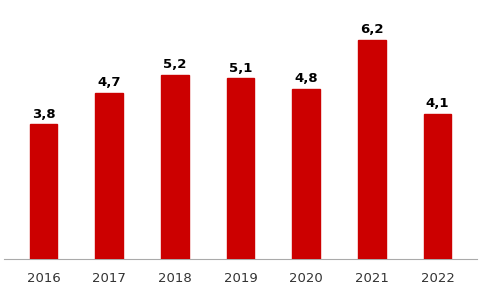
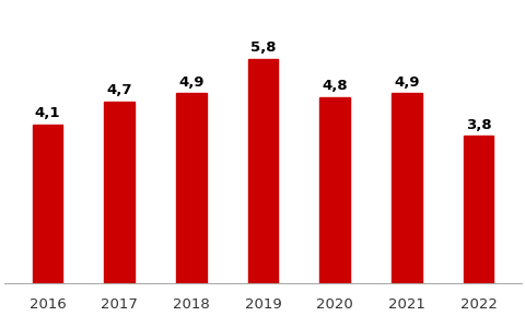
2016: 3,8 -> 4,1
2018: 5,2 -> 4,9
2019: 5,1 -> 5,8
2021: 6,2 -> 4,9
2022: 4,1 -> 3,8
